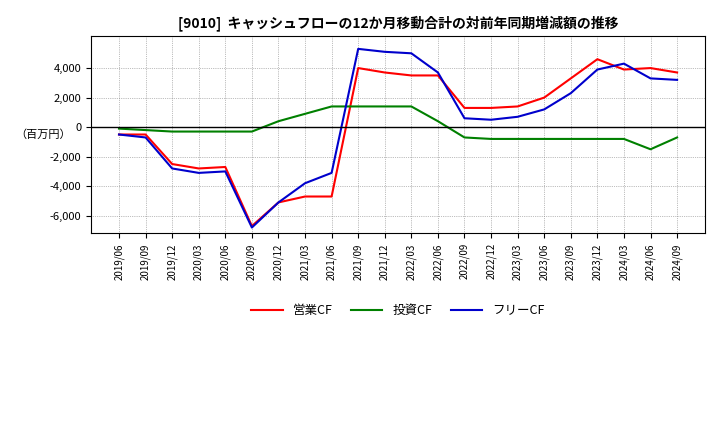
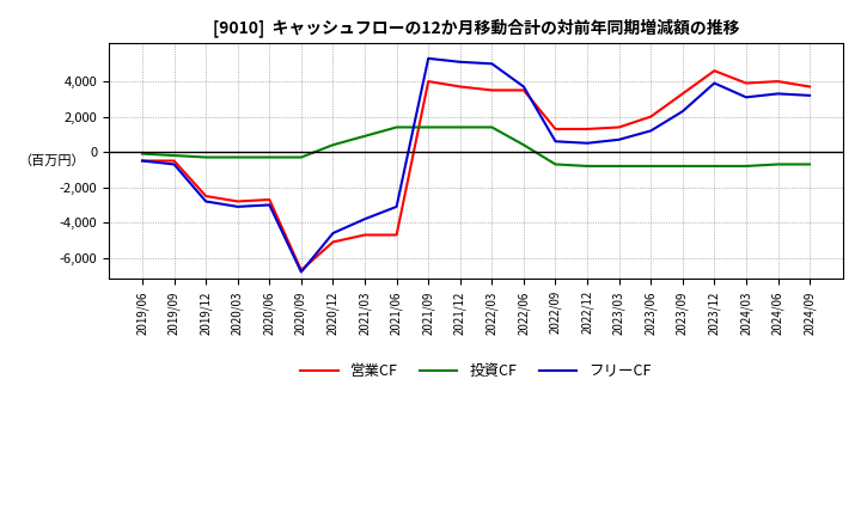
フリーCF/2020/12: -5,100 -> -4,600
フリーCF/2024/03: 4,300 -> 3,100
投資CF/2024/06: -1,500 -> -700
